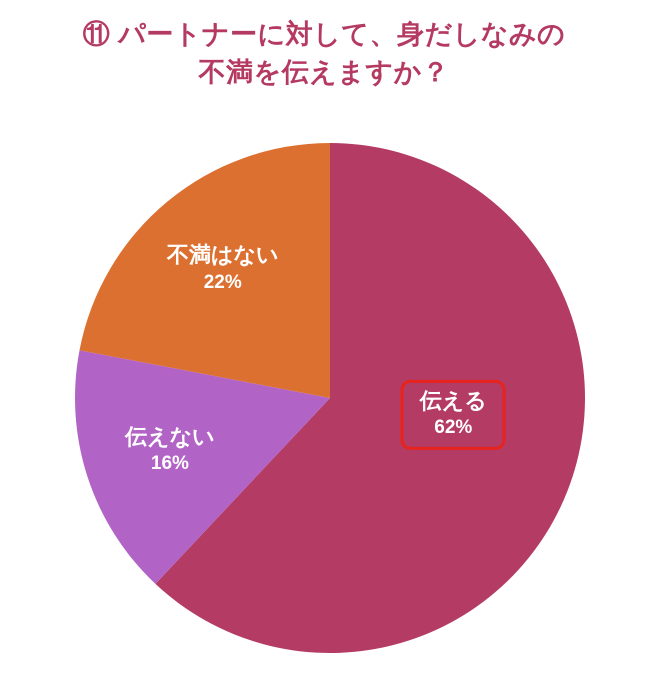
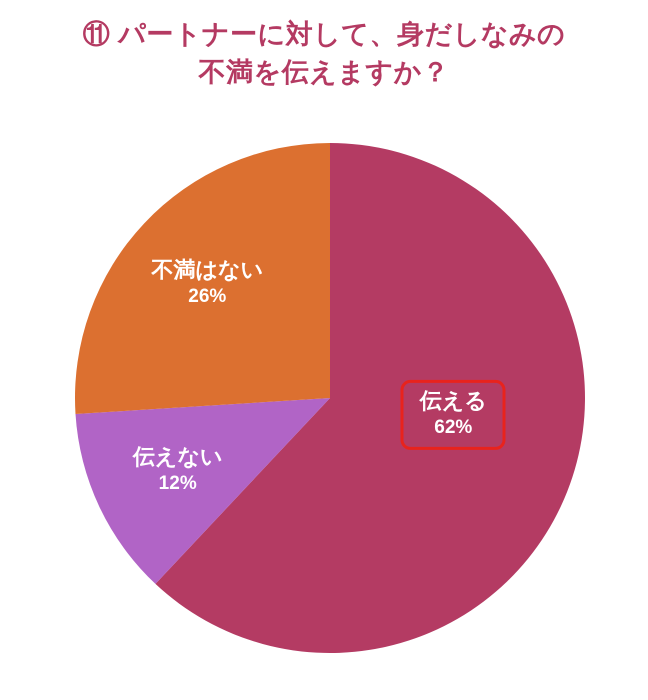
伝えない: 16% -> 12%
不満はない: 22% -> 26%
